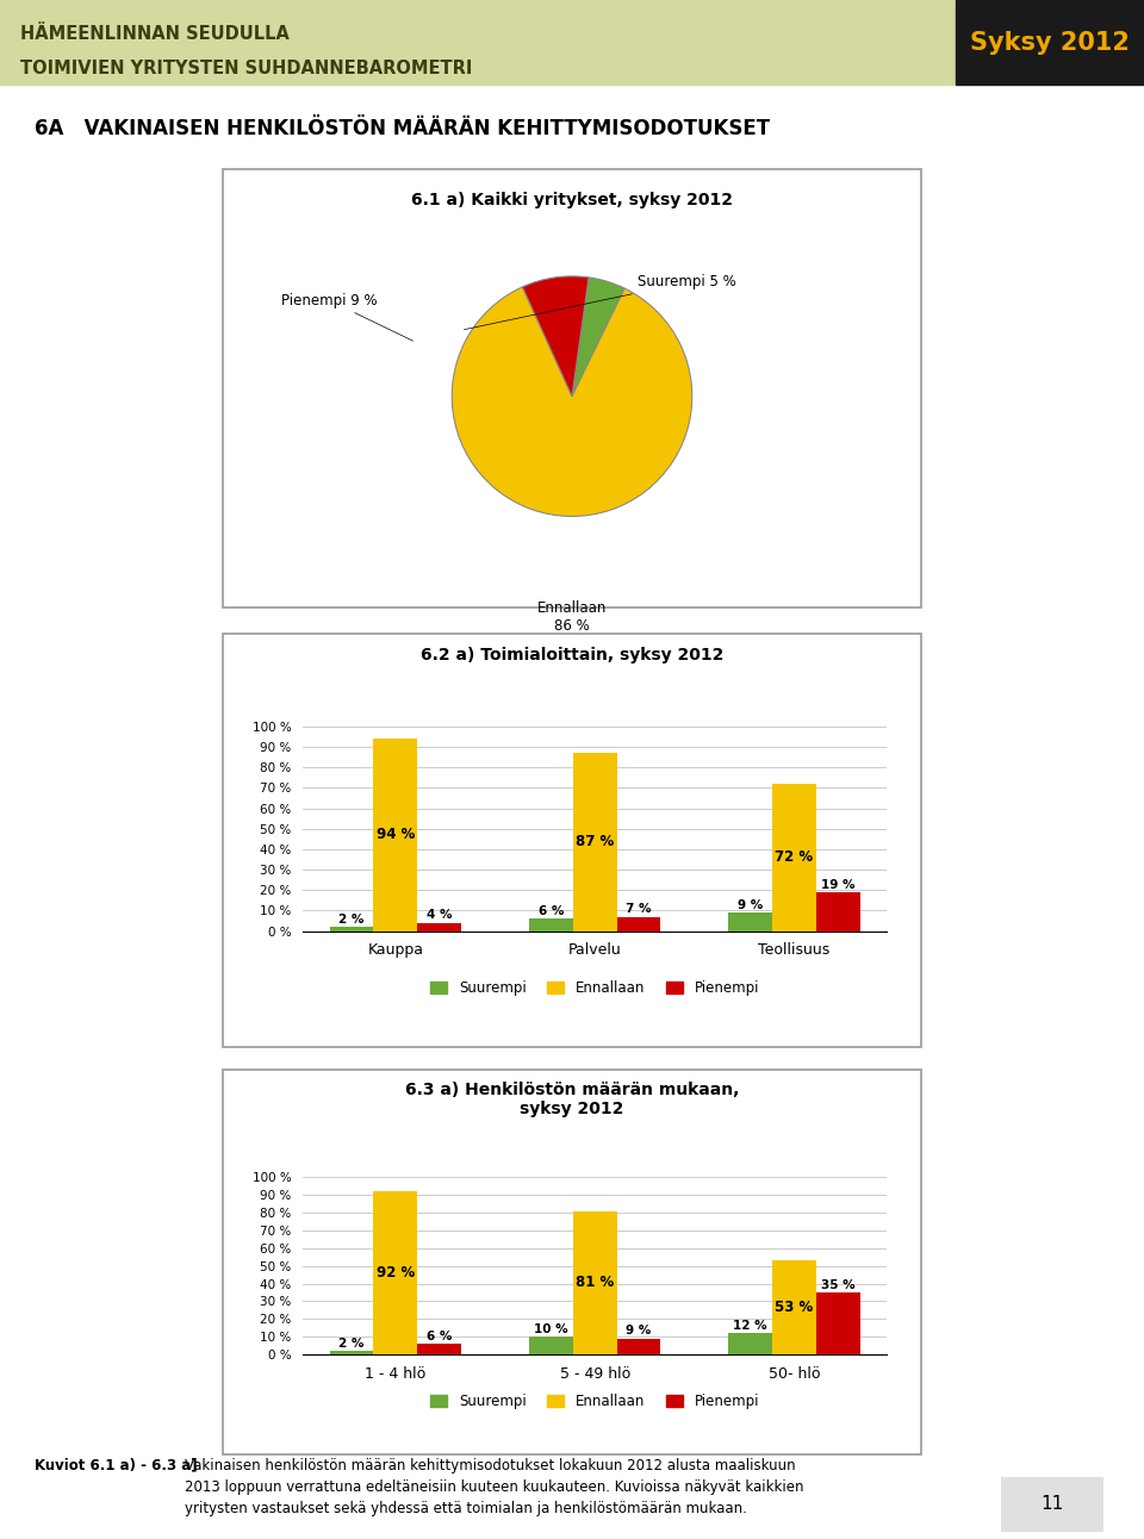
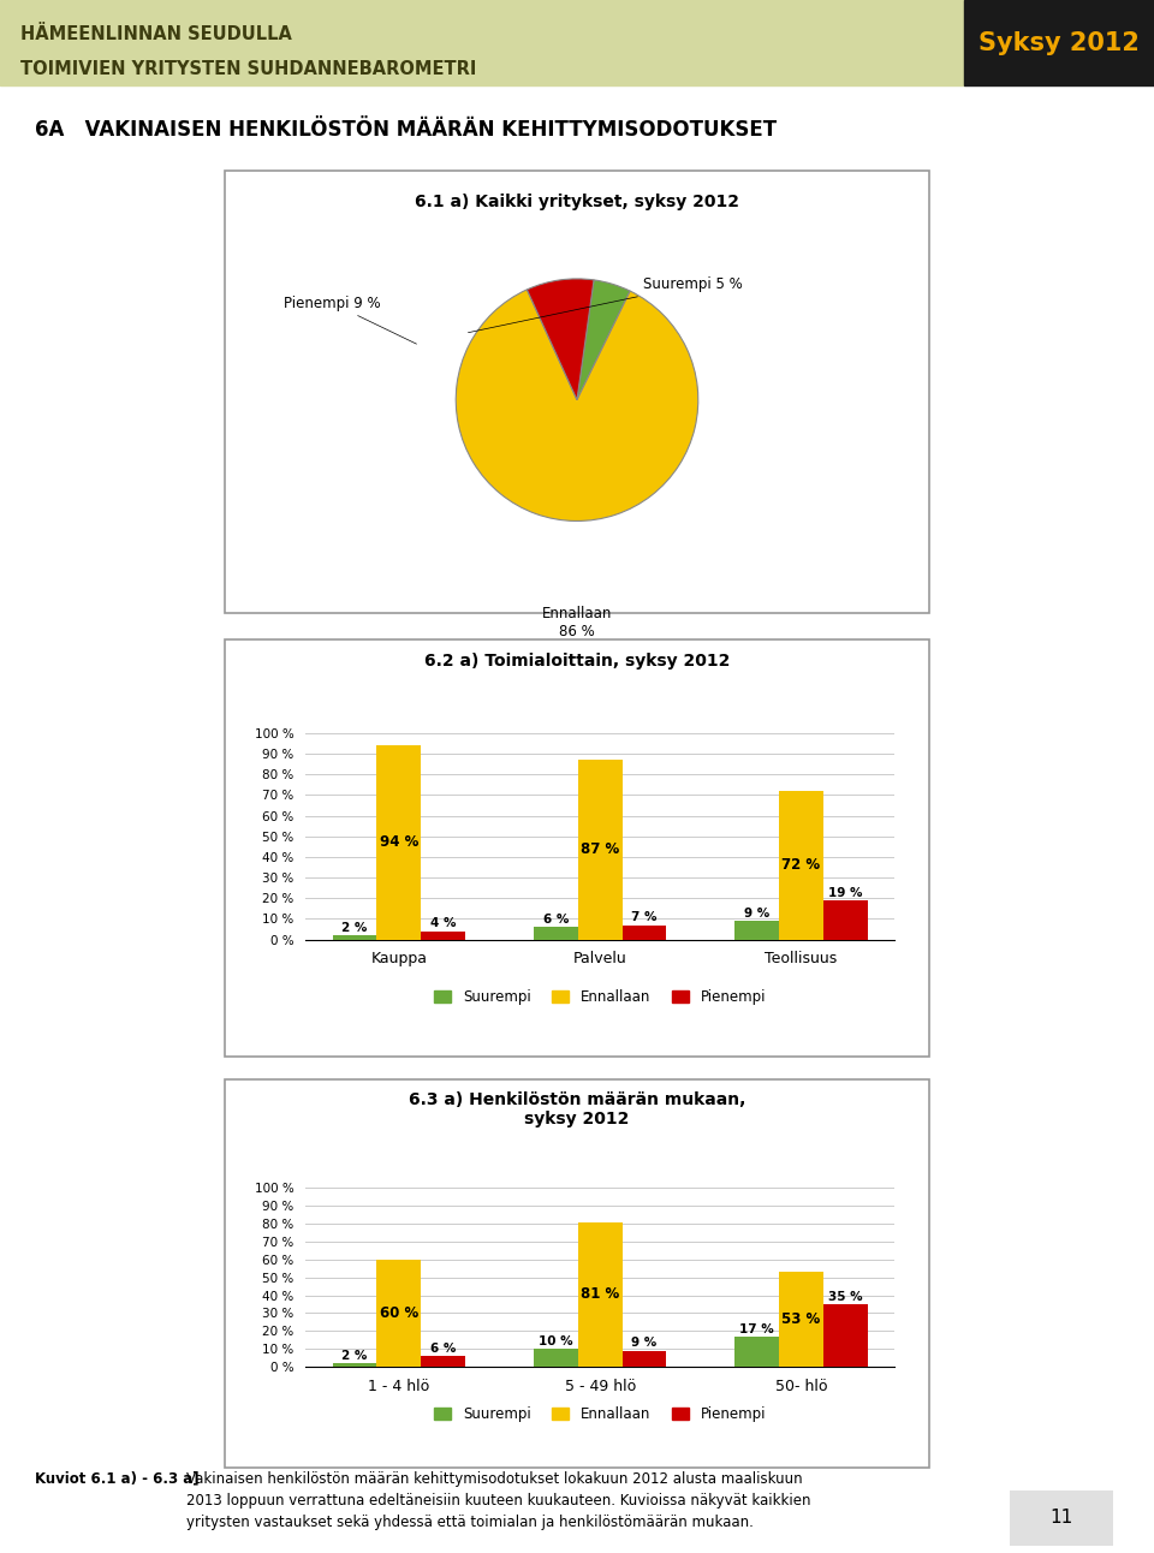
Ennallaan/1 - 4 hlö: 92 -> 60
Suurempi/50- hlö: 12 -> 17
